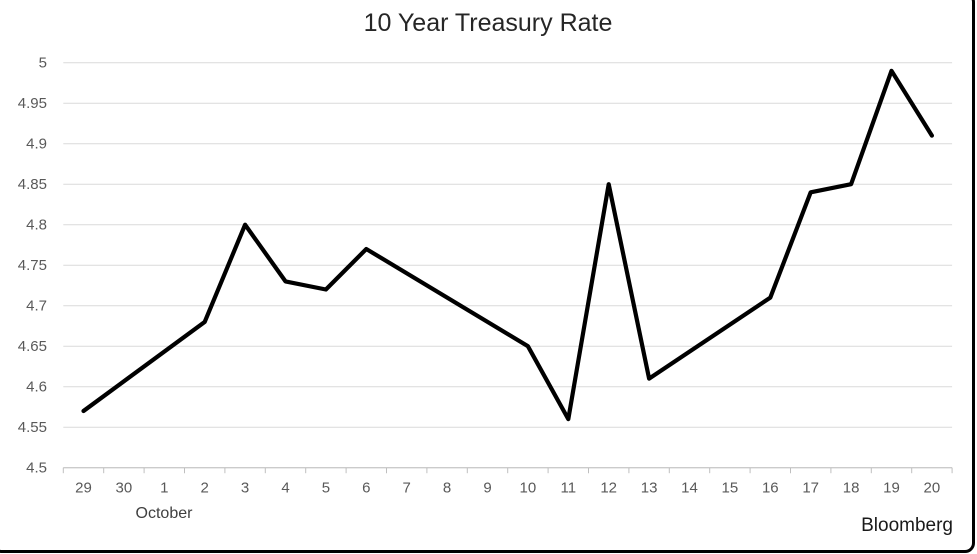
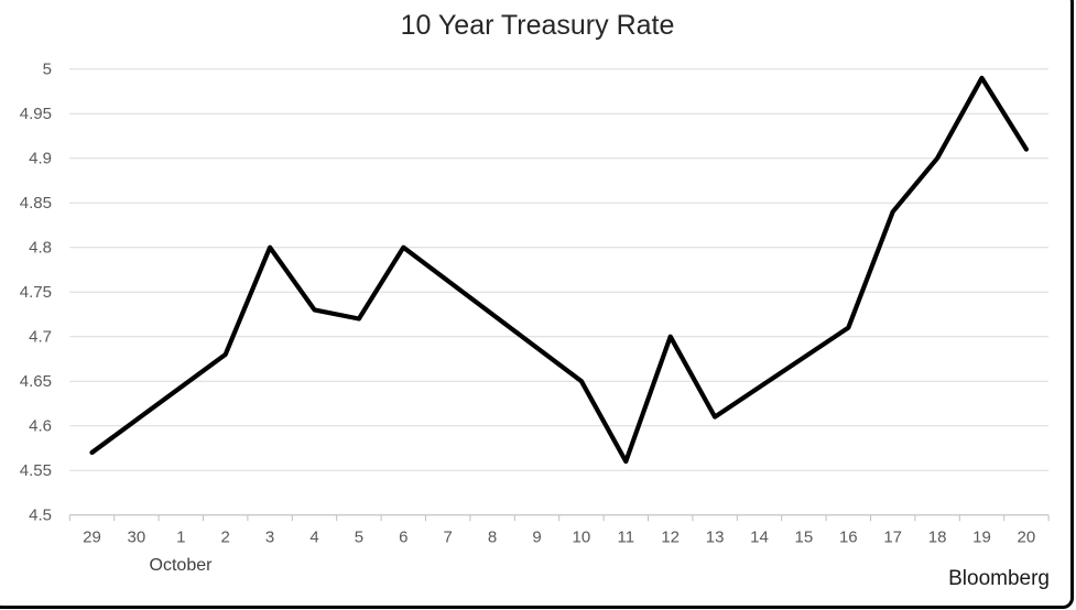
6: 4.77 -> 4.80
12: 4.85 -> 4.70
18: 4.85 -> 4.90
